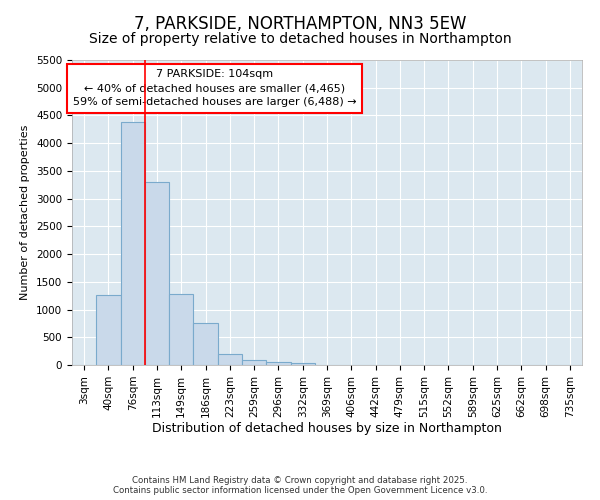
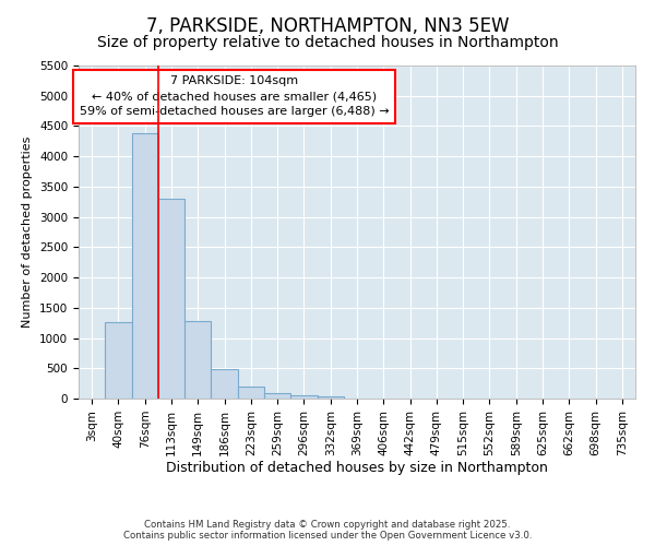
186sqm: 760 -> 490
